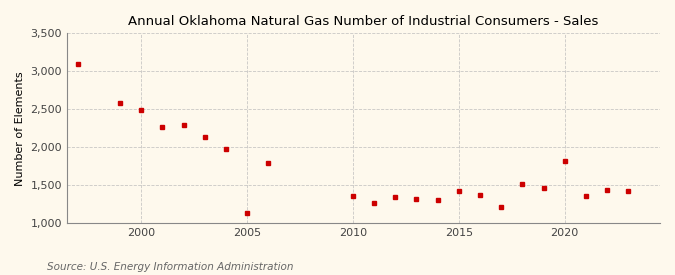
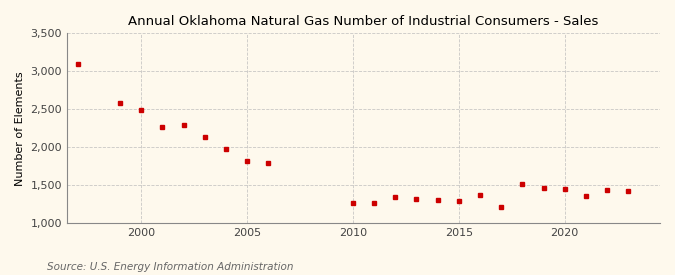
2005: 1,140 -> 1,820
2010: 1,360 -> 1,260
2015: 1,420 -> 1,290
2020: 1,820 -> 1,450
